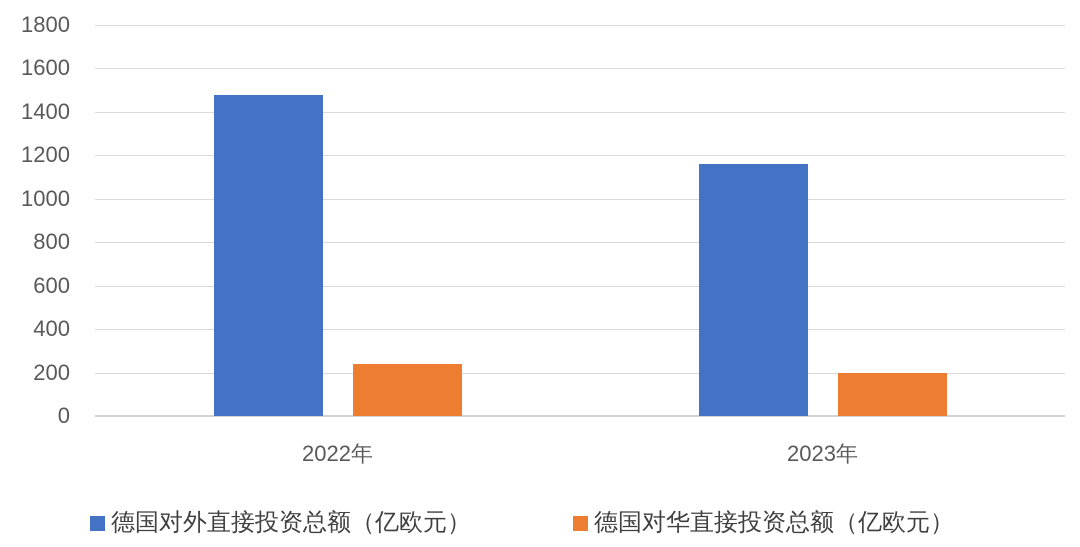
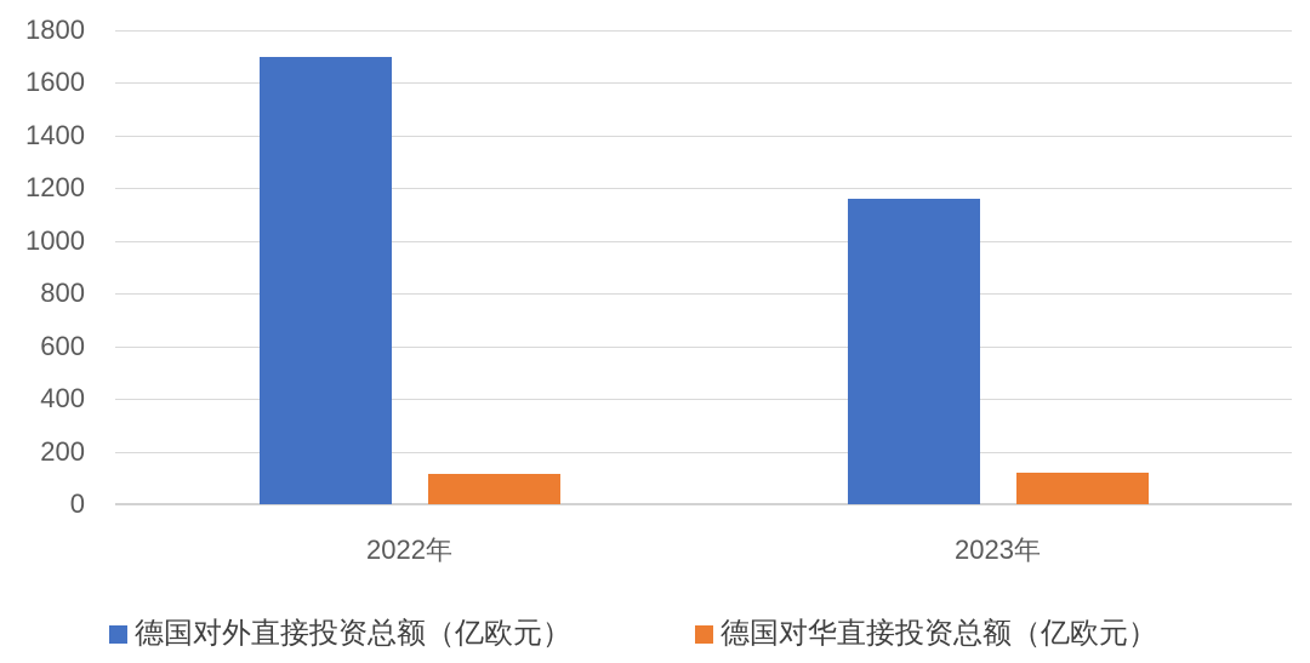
德国对外直接投资总额（亿欧元）/2022年: 1480 -> 1700
德国对华直接投资总额（亿欧元）/2022年: 240 -> 120
德国对华直接投资总额（亿欧元）/2023年: 200 -> 120
